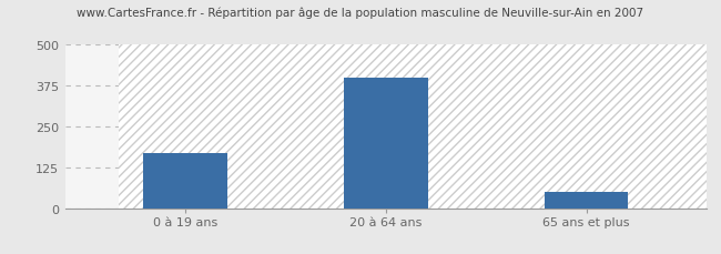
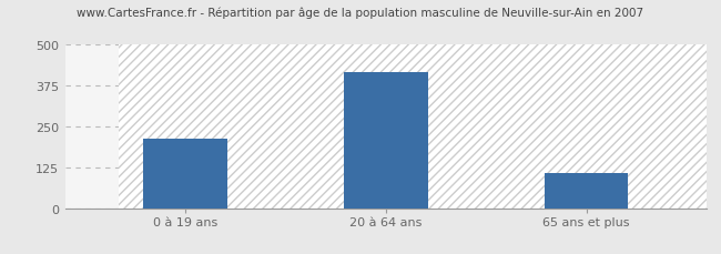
0 à 19 ans: 170 -> 213
20 à 64 ans: 400 -> 418
65 ans et plus: 50 -> 108
